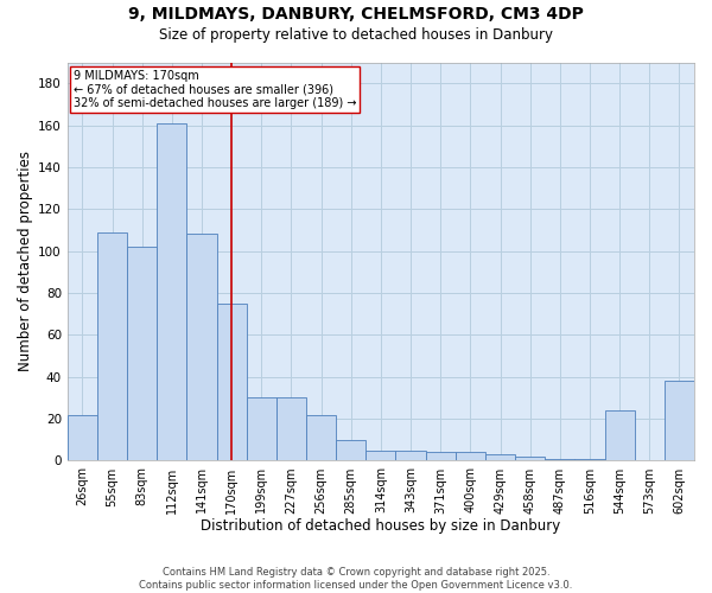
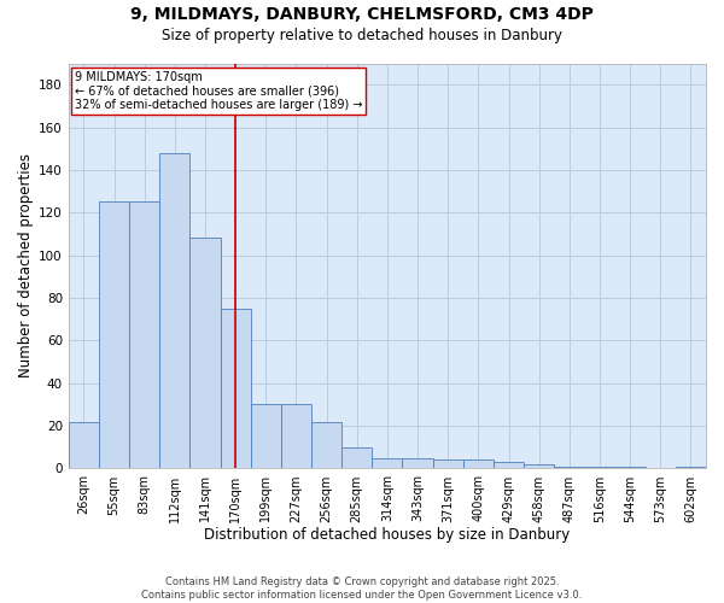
55sqm: 109 -> 125
83sqm: 102 -> 125
112sqm: 161 -> 148
544sqm: 24 -> 1
602sqm: 38 -> 1
